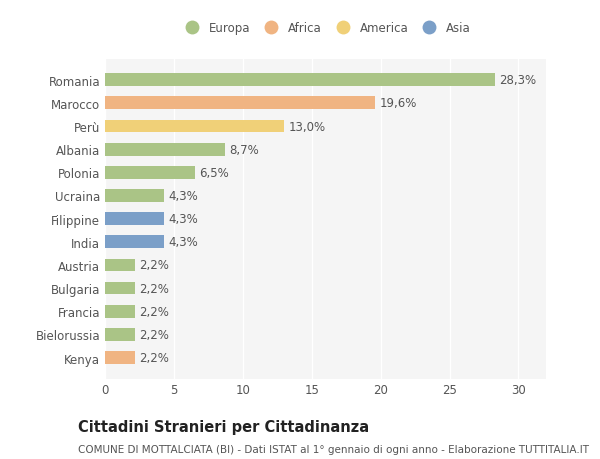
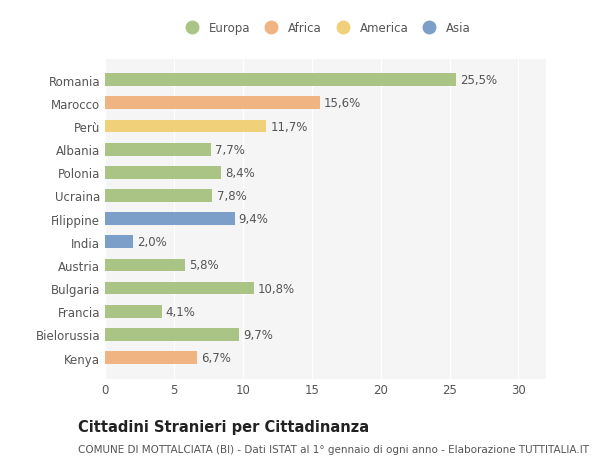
Romania: 28,3% -> 25,5%
Marocco: 19,6% -> 15,6%
Perù: 13,0% -> 11,7%
Albania: 8,7% -> 7,7%
Polonia: 6,5% -> 8,4%
Ucraina: 4,3% -> 7,8%
Filippine: 4,3% -> 9,4%
India: 4,3% -> 2,0%
Austria: 2,2% -> 5,8%
Bulgaria: 2,2% -> 10,8%
Francia: 2,2% -> 4,1%
Bielorussia: 2,2% -> 9,7%
Kenya: 2,2% -> 6,7%
